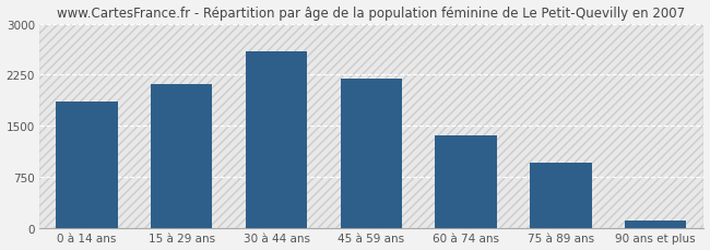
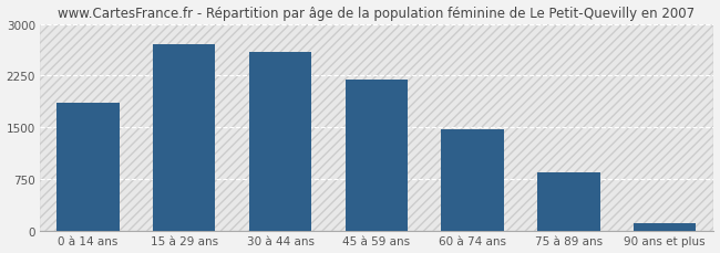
15 à 29 ans: 2120 -> 2700
60 à 74 ans: 1360 -> 1480
75 à 89 ans: 960 -> 850
